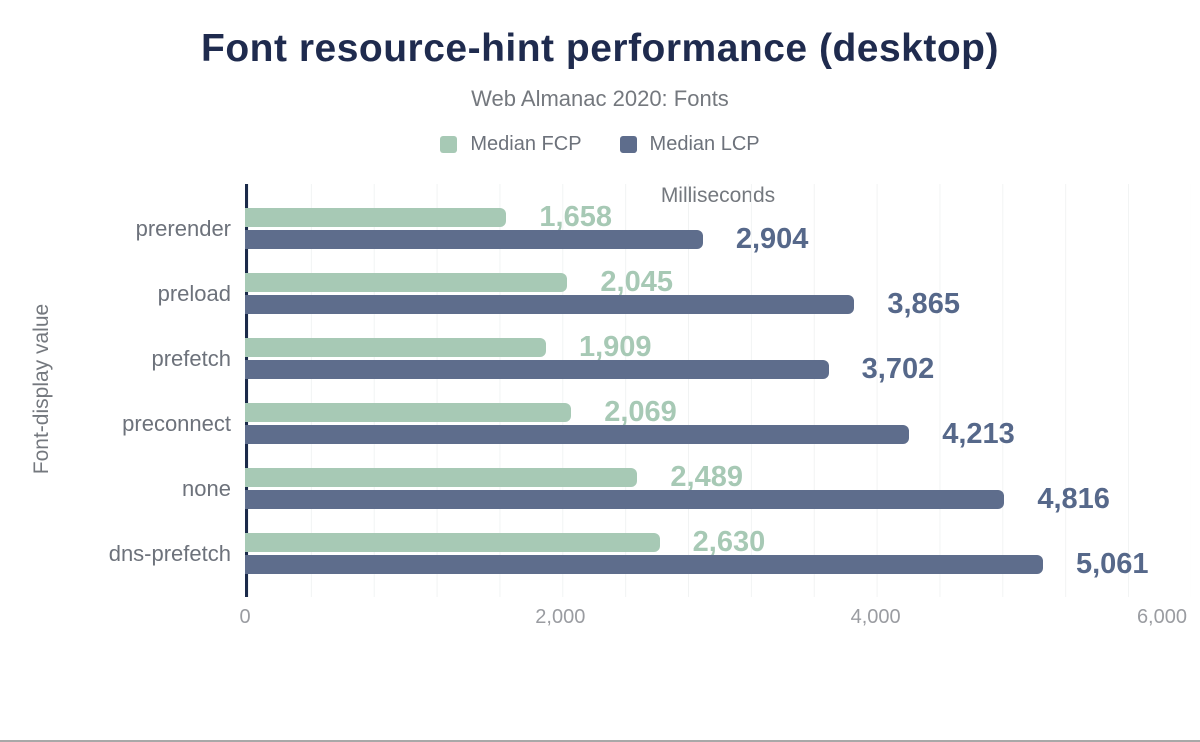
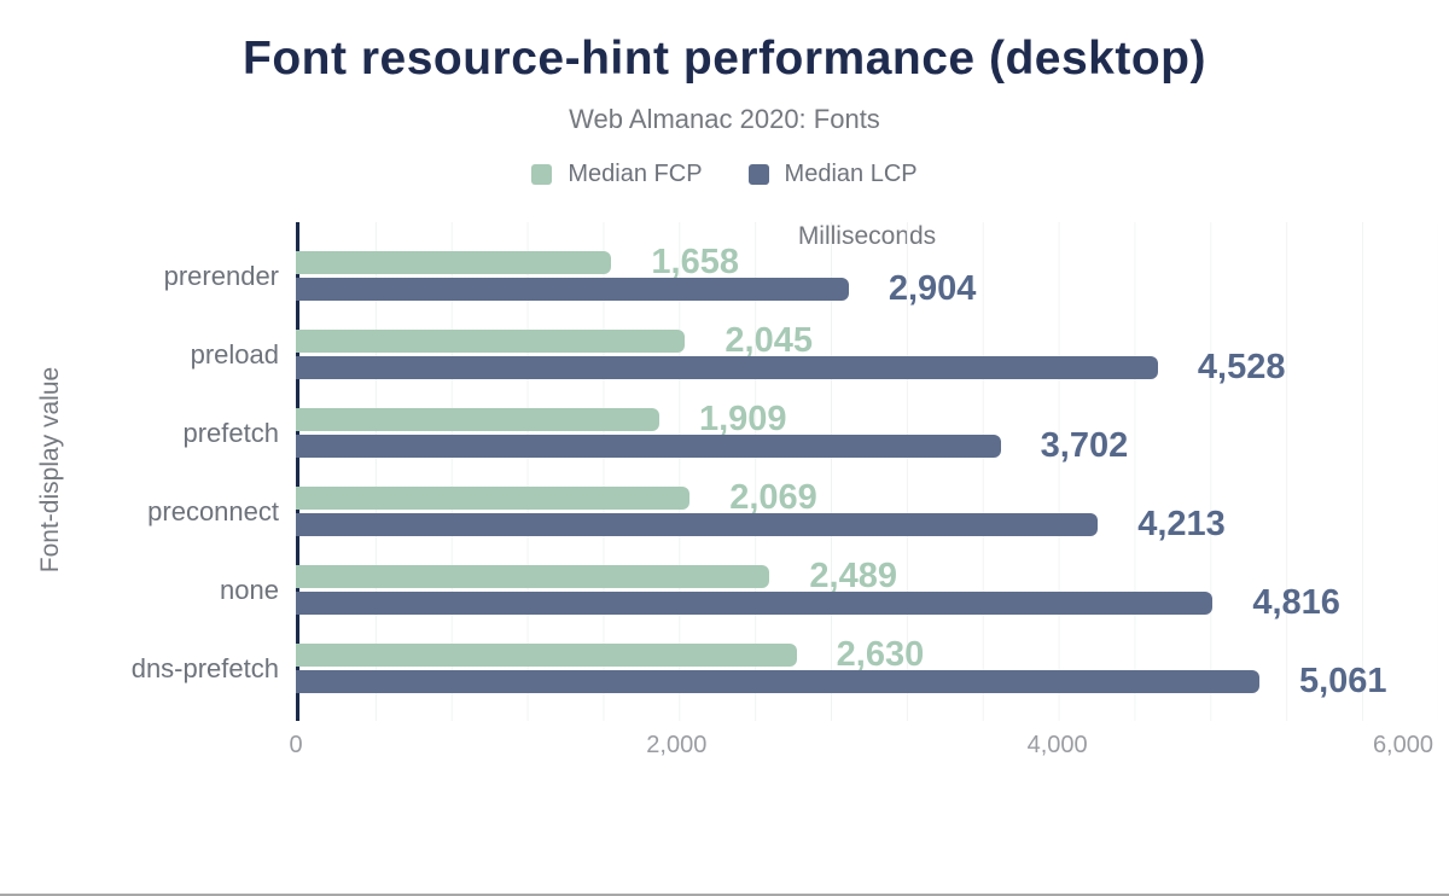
Median LCP/preload: 3,865 -> 4,528
